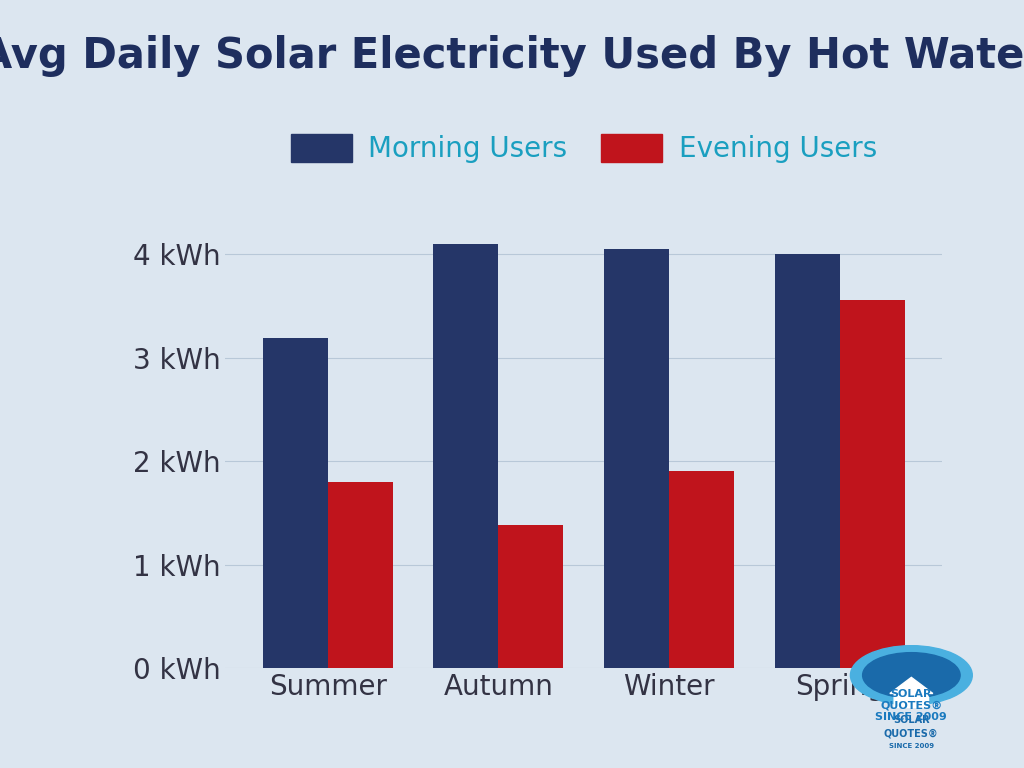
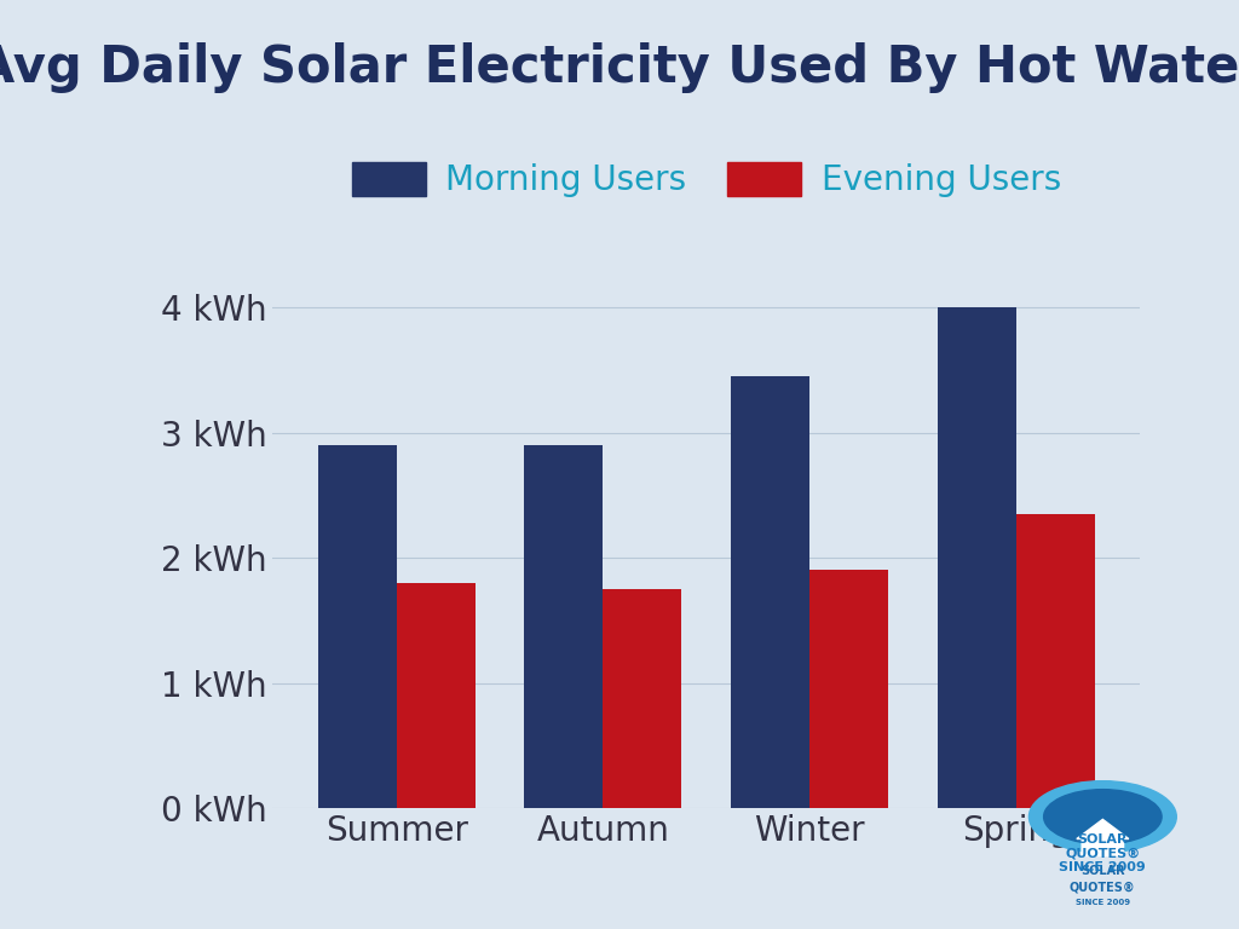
Morning Users/Summer: 3.19 kWh -> 2.90 kWh
Morning Users/Autumn: 4.10 kWh -> 2.90 kWh
Evening Users/Autumn: 1.38 kWh -> 1.75 kWh
Morning Users/Winter: 4.05 kWh -> 3.45 kWh
Evening Users/Spring: 3.56 kWh -> 2.35 kWh
